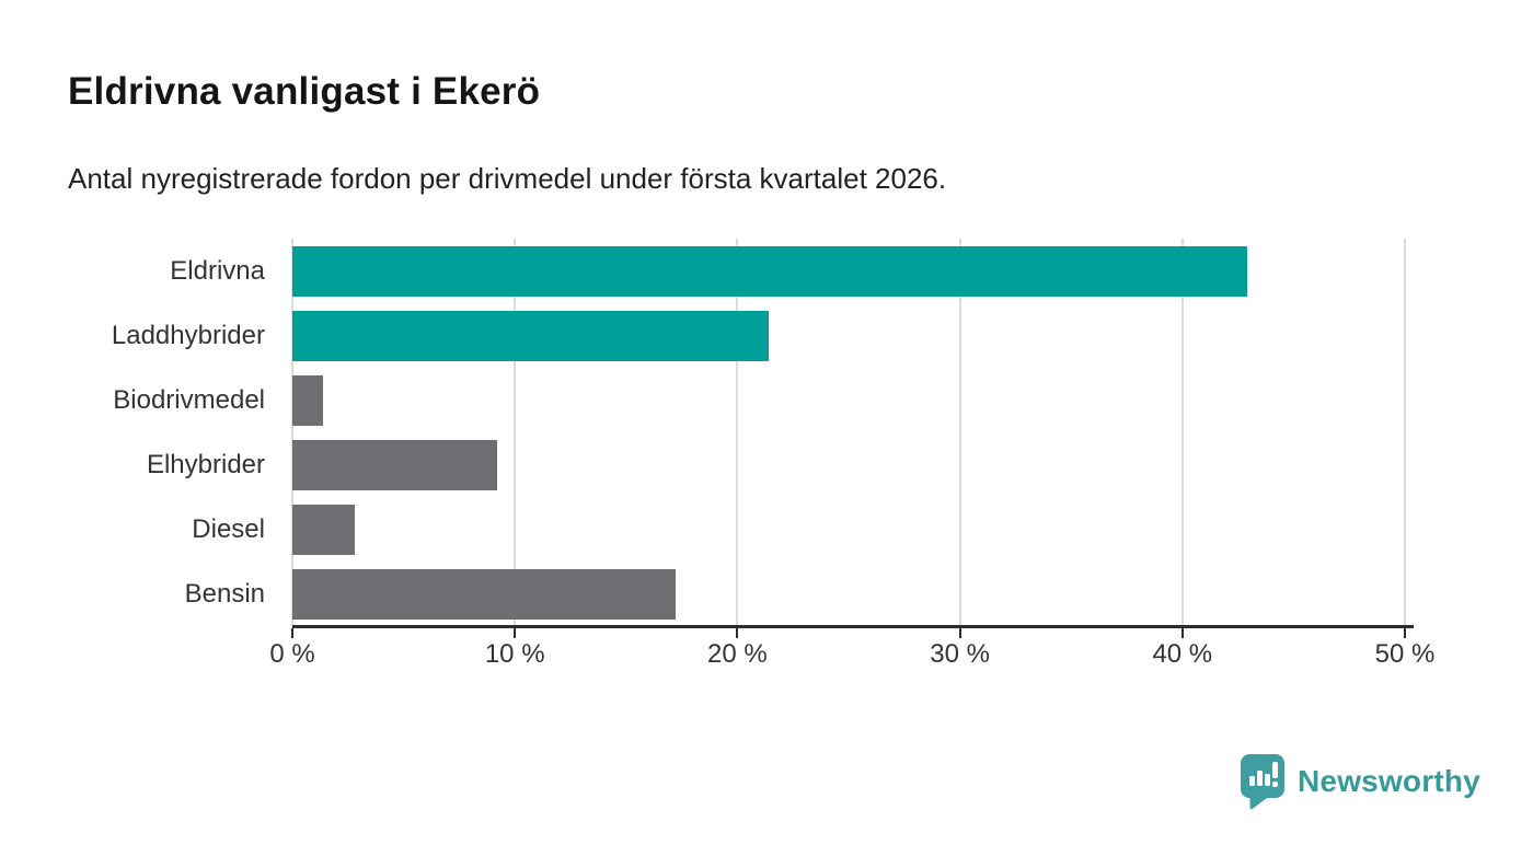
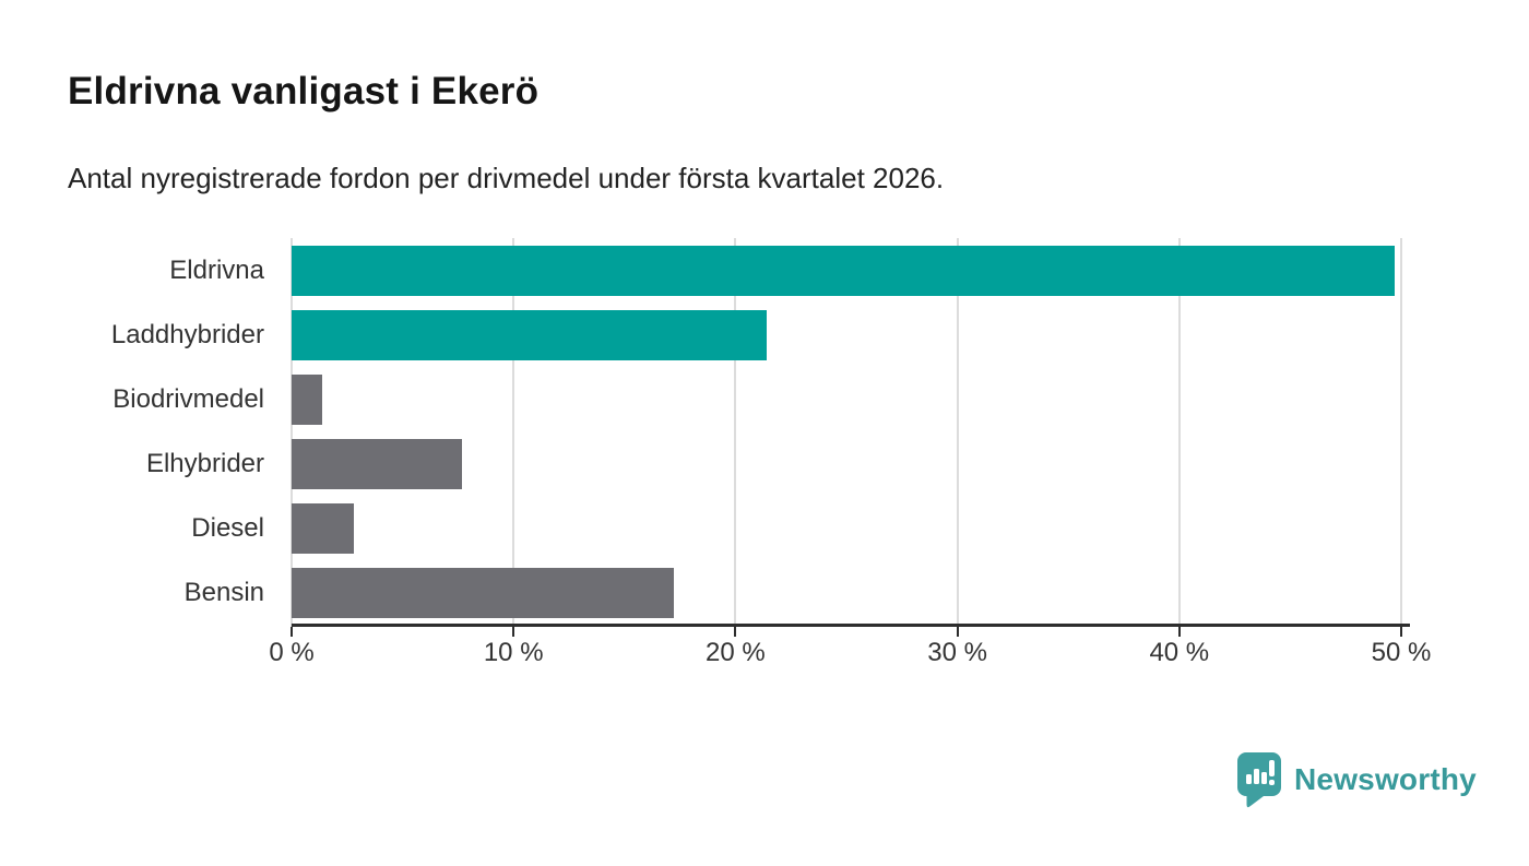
Eldrivna: 42.9% -> 49.7%
Elhybrider: 9.2% -> 7.7%
